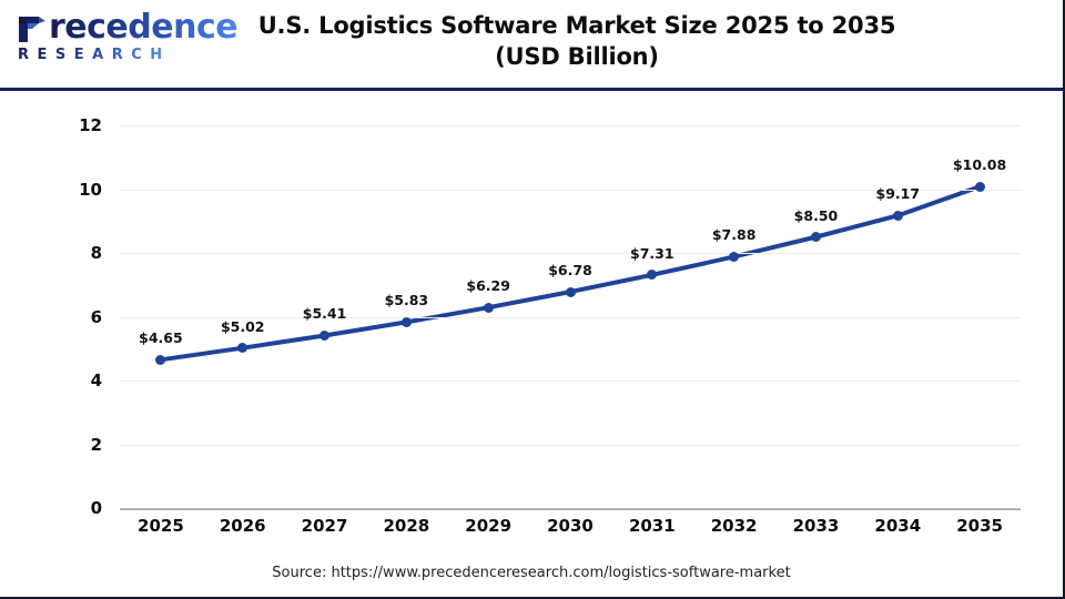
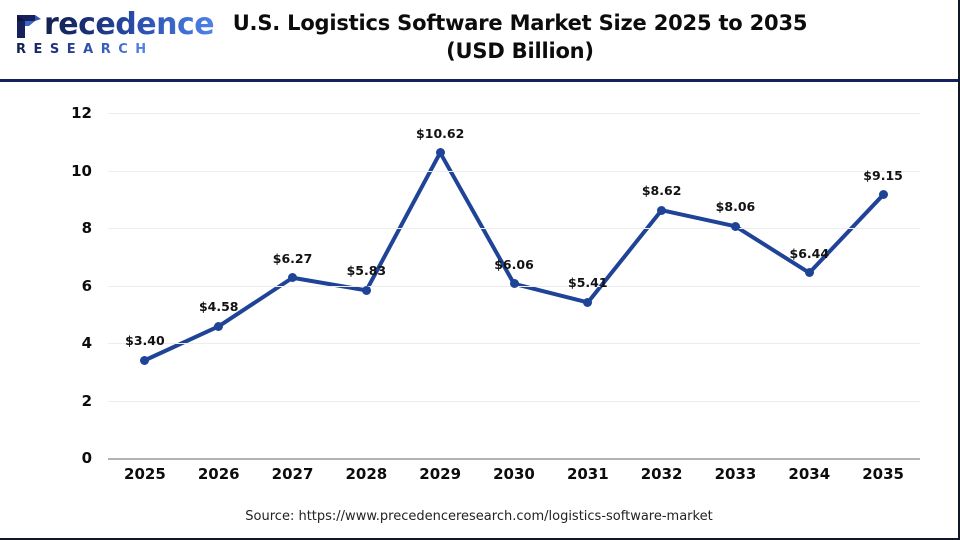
2025: $4.65 -> $3.40
2026: $5.02 -> $4.58
2027: $5.41 -> $6.27
2029: $6.29 -> $10.62
2030: $6.78 -> $6.06
2031: $7.31 -> $5.41
2032: $7.88 -> $8.62
2033: $8.50 -> $8.06
2034: $9.17 -> $6.44
2035: $10.08 -> $9.15
